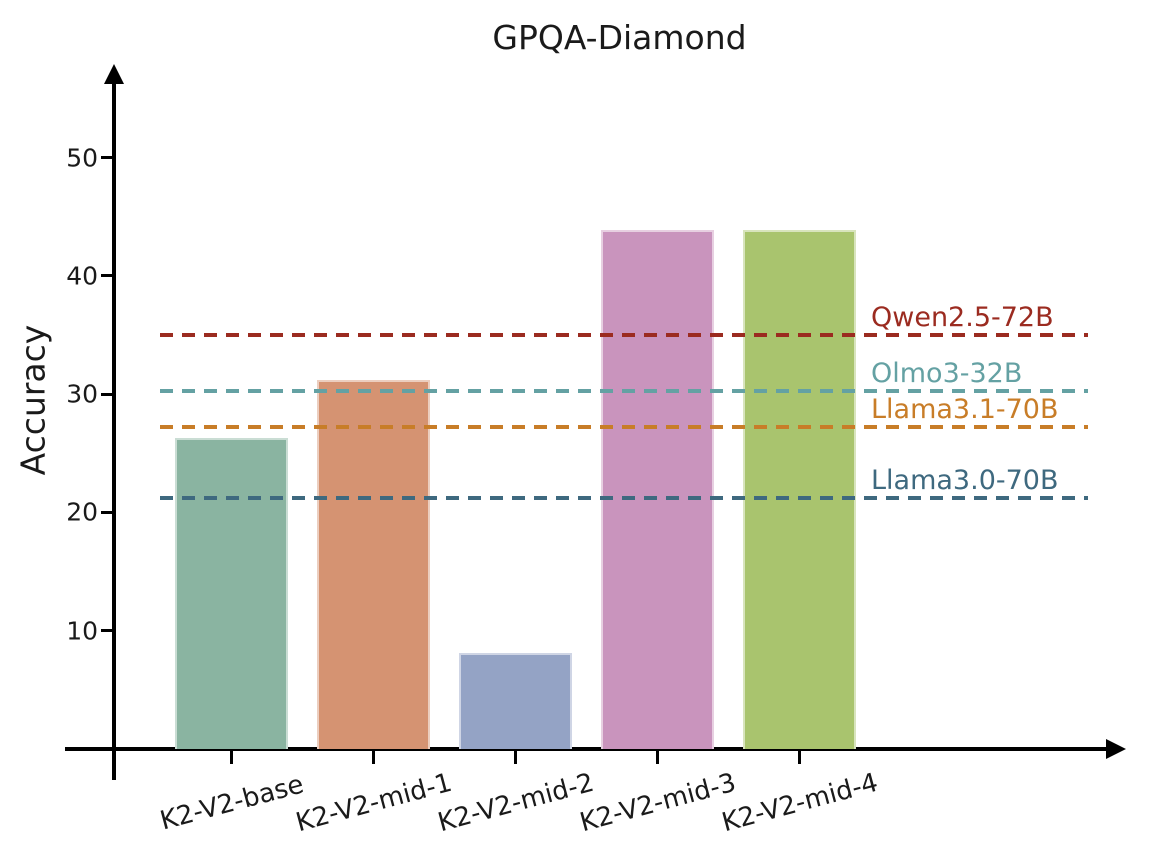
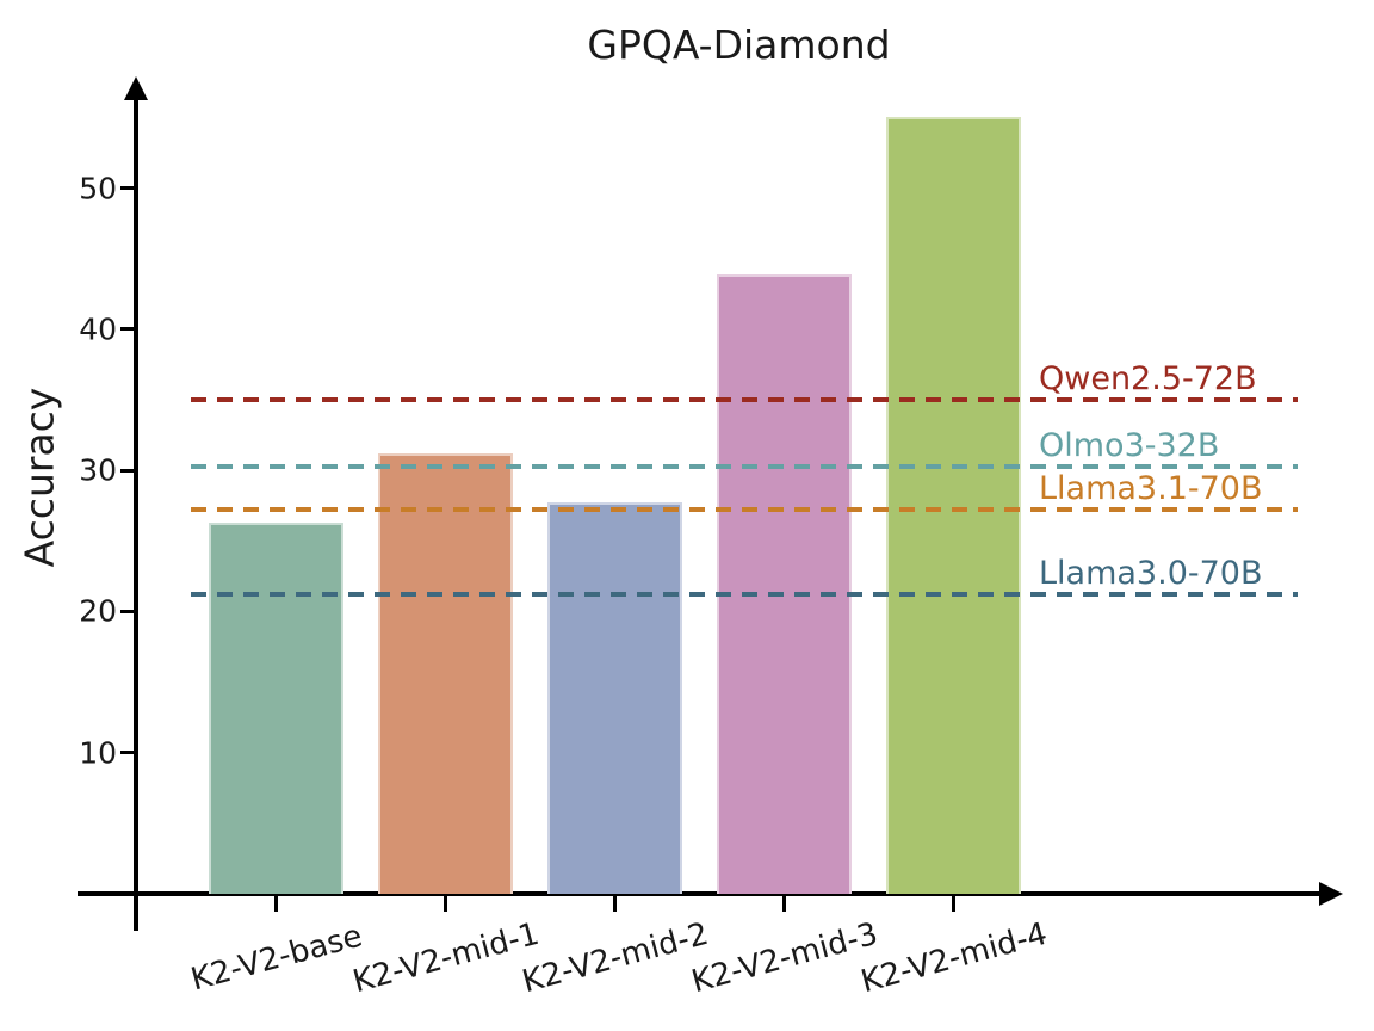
K2-V2-mid-2: 8.1 -> 27.7
K2-V2-mid-4: 43.9 -> 55.0
